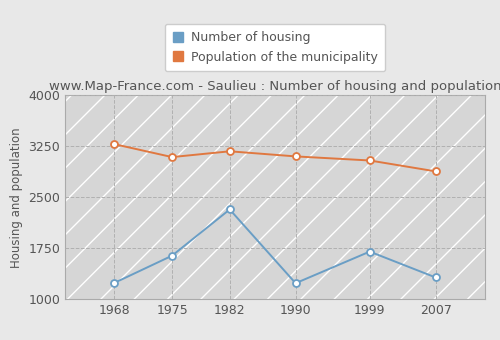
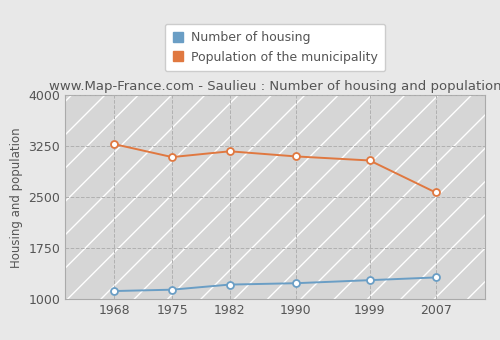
Number of housing/1968: 1240 -> 1120
Number of housing/1975: 1640 -> 1140
Number of housing/1982: 2320 -> 1220
Number of housing/1999: 1700 -> 1280
Population of the municipality/2007: 2880 -> 2570
